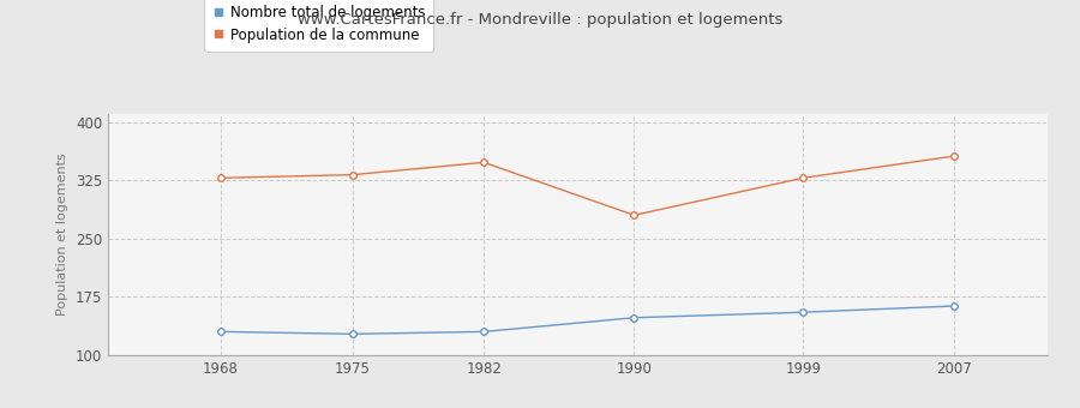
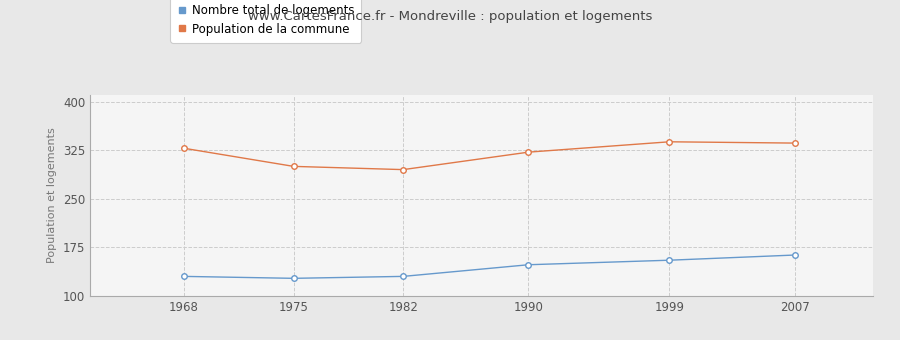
Population de la commune/1975: 332 -> 300
Population de la commune/1982: 348 -> 295
Population de la commune/1990: 280 -> 322
Population de la commune/1999: 328 -> 338
Population de la commune/2007: 356 -> 336
